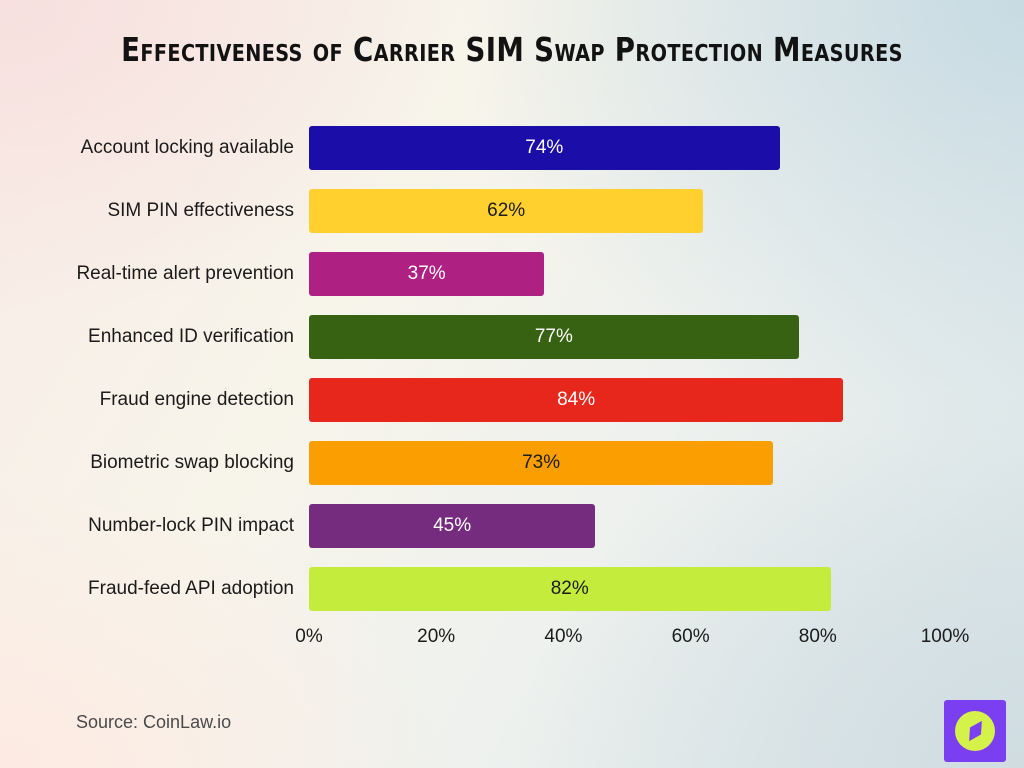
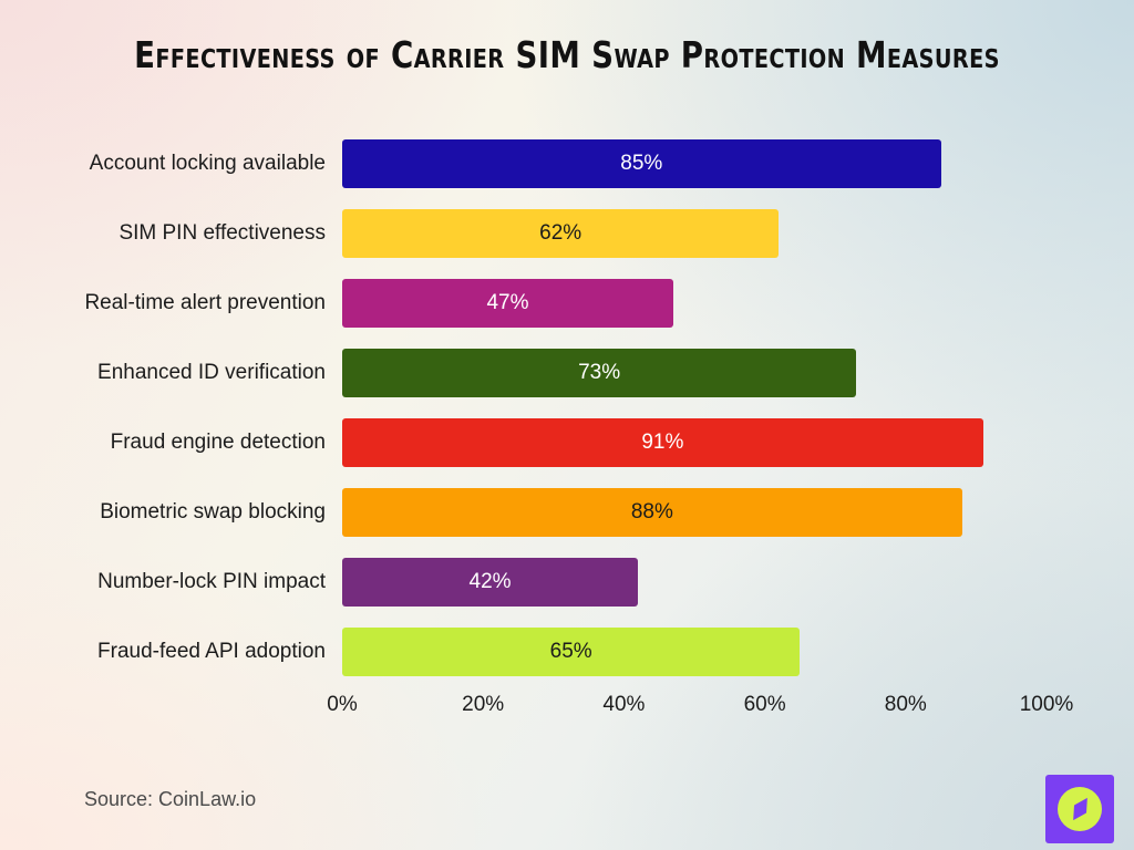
Account locking available: 74% -> 85%
Real-time alert prevention: 37% -> 47%
Enhanced ID verification: 77% -> 73%
Fraud engine detection: 84% -> 91%
Biometric swap blocking: 73% -> 88%
Number-lock PIN impact: 45% -> 42%
Fraud-feed API adoption: 82% -> 65%
